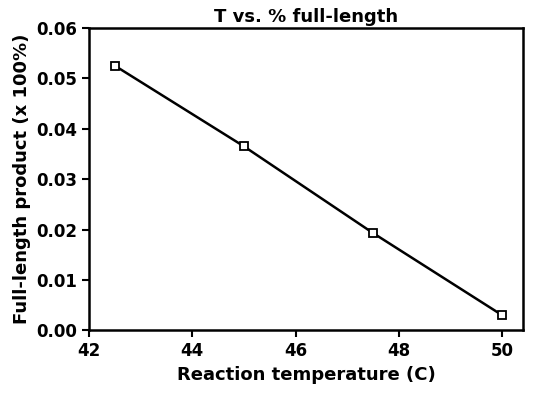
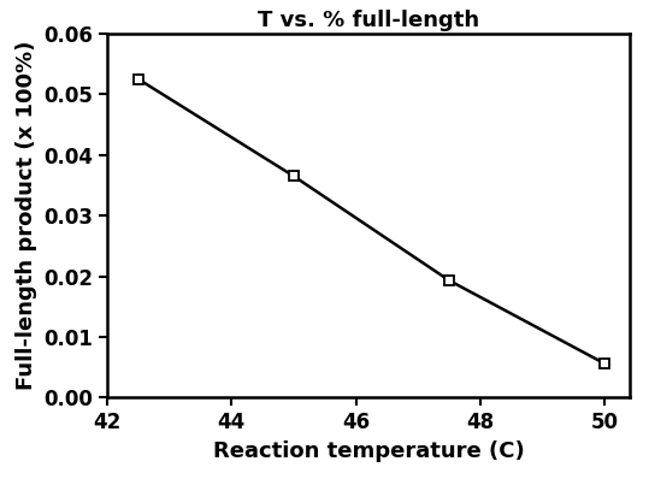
50: 0.0030 -> 0.0056
